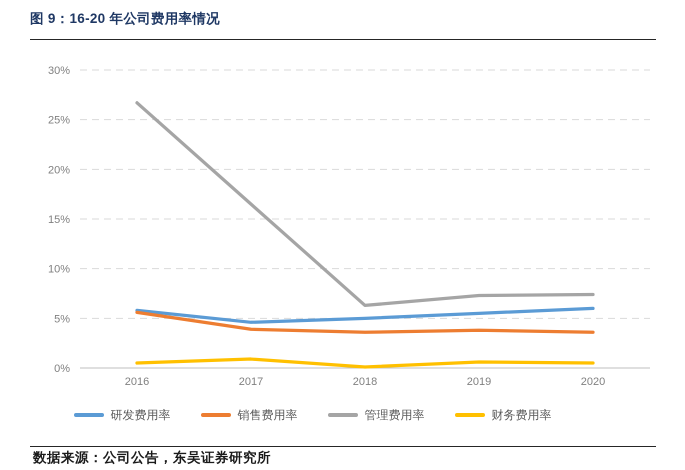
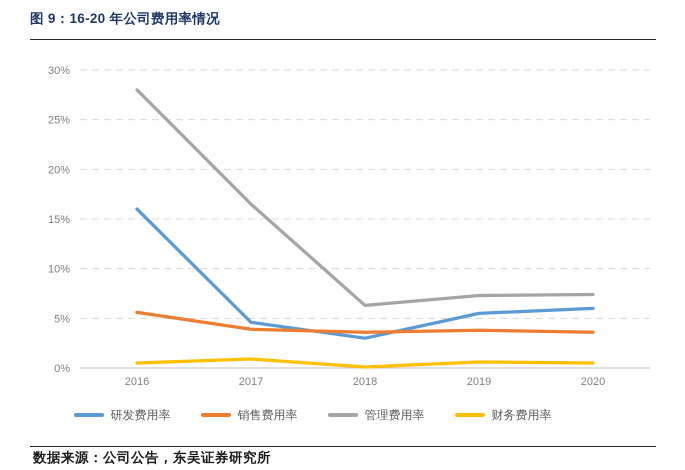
研发费用率/2016: 6% -> 16%
管理费用率/2016: 27% -> 28%
研发费用率/2018: 5% -> 3%
